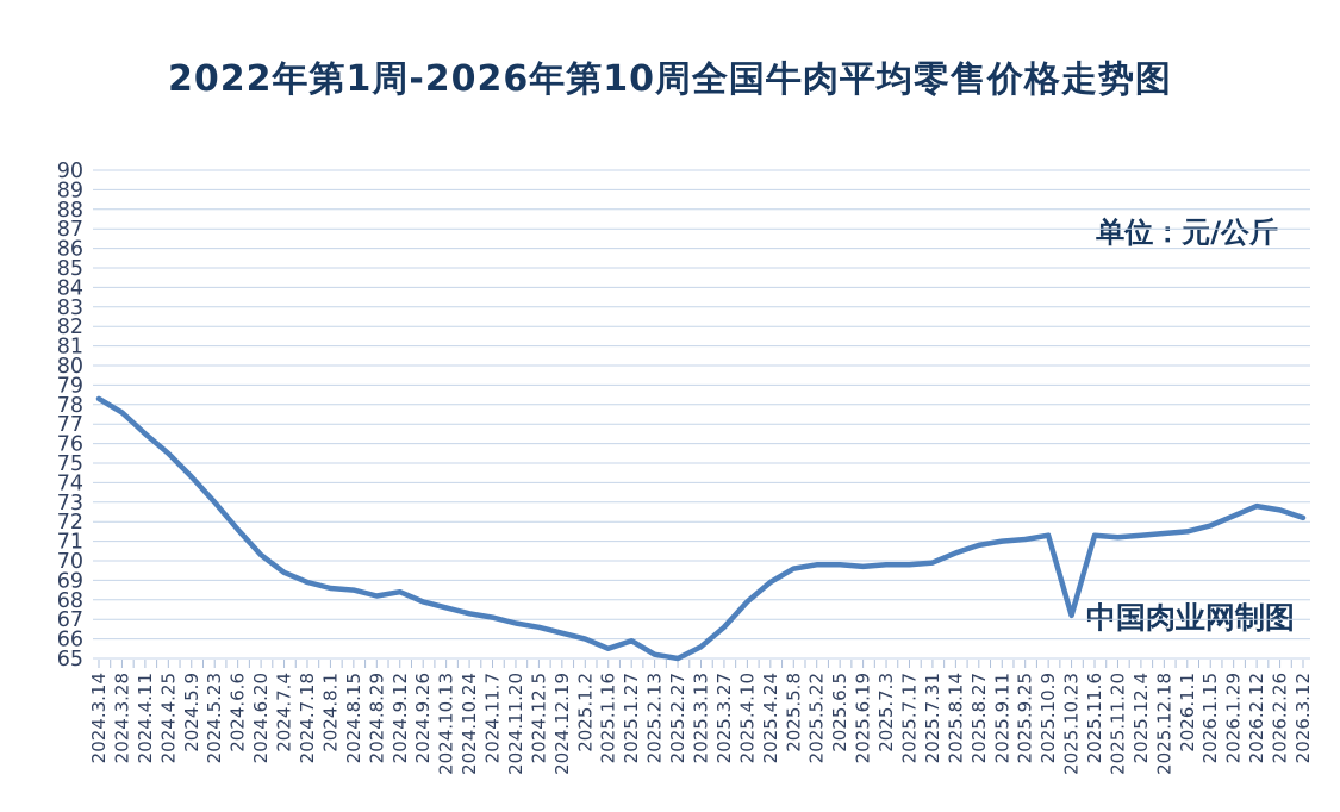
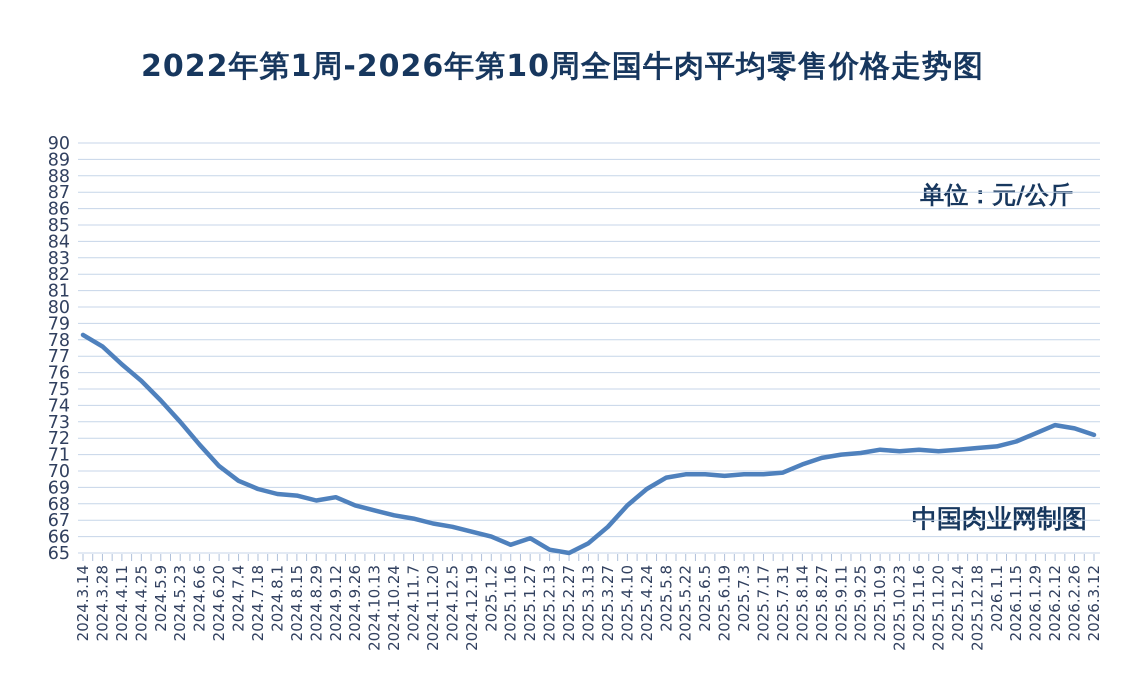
2025.10.23: 67.2 -> 71.2
